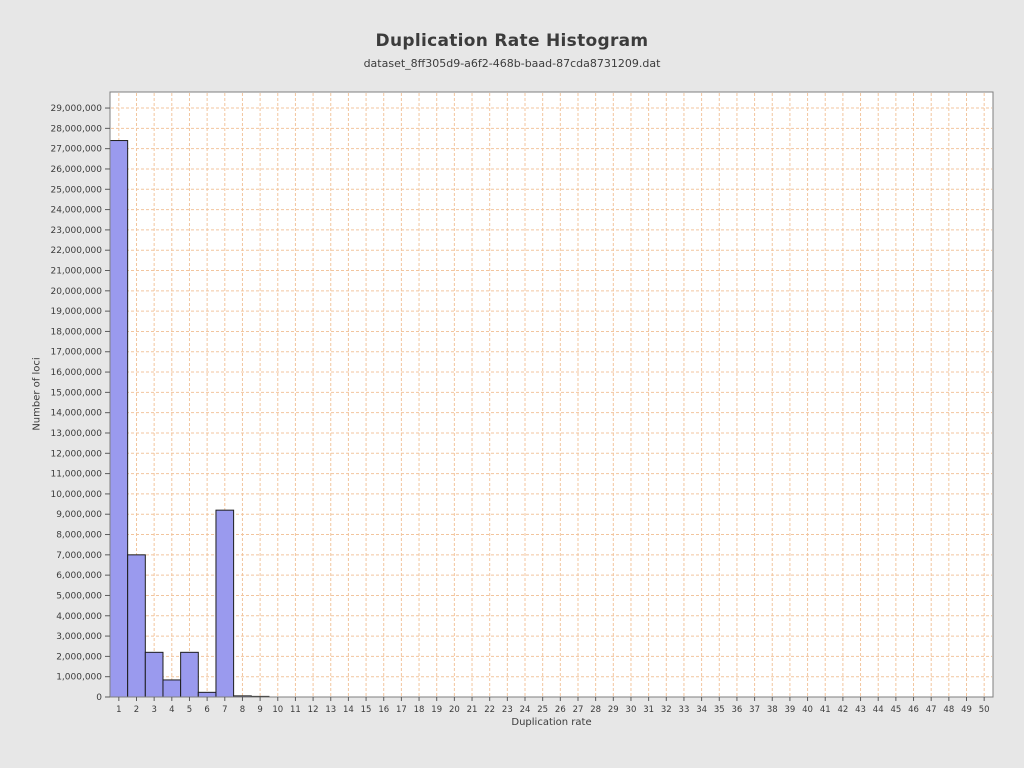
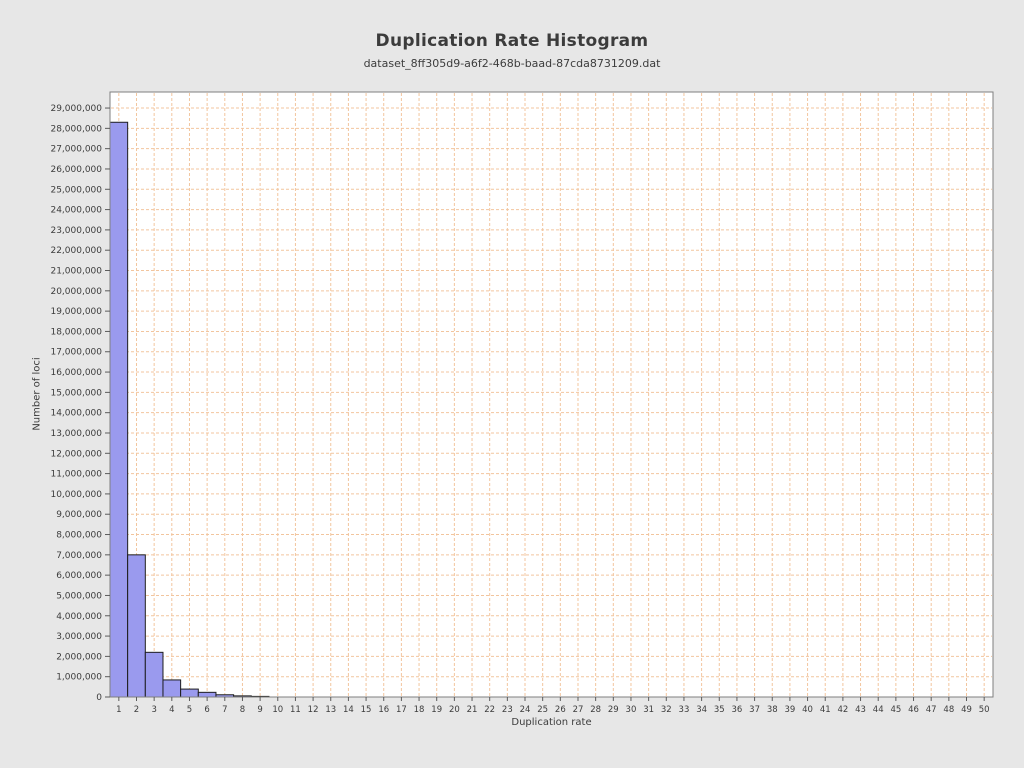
1: 27400000 -> 28300000
5: 2200000 -> 400000
7: 9200000 -> 100000
